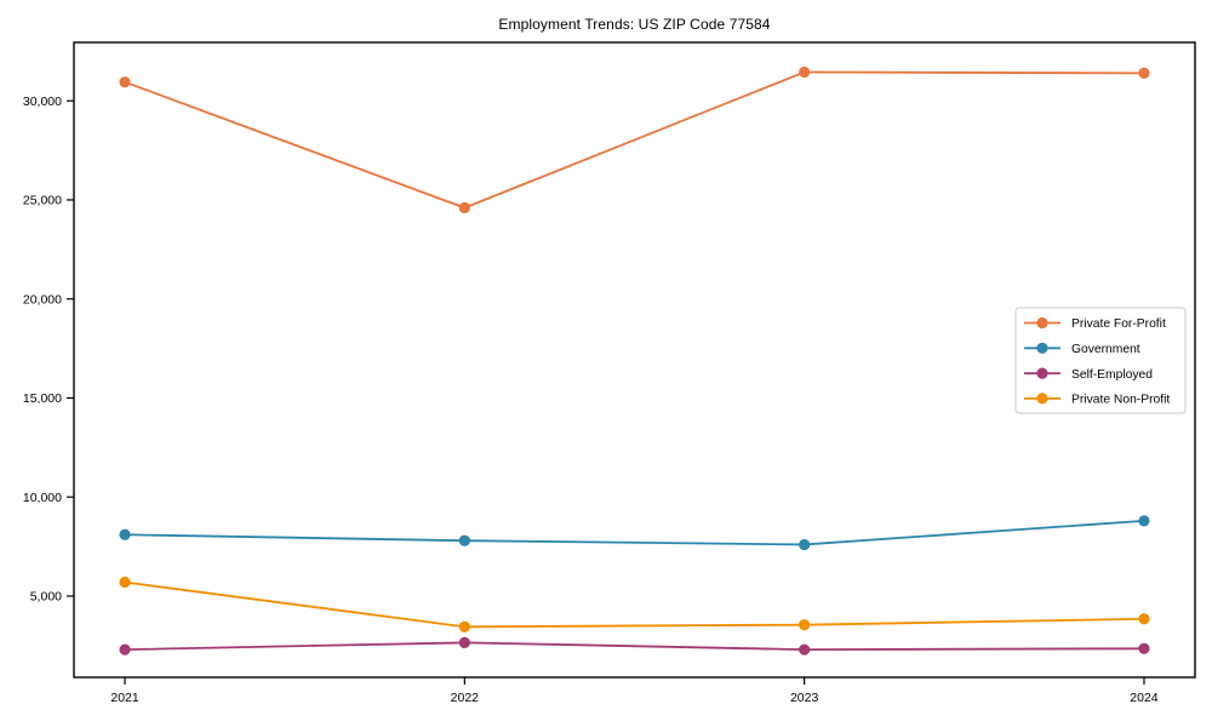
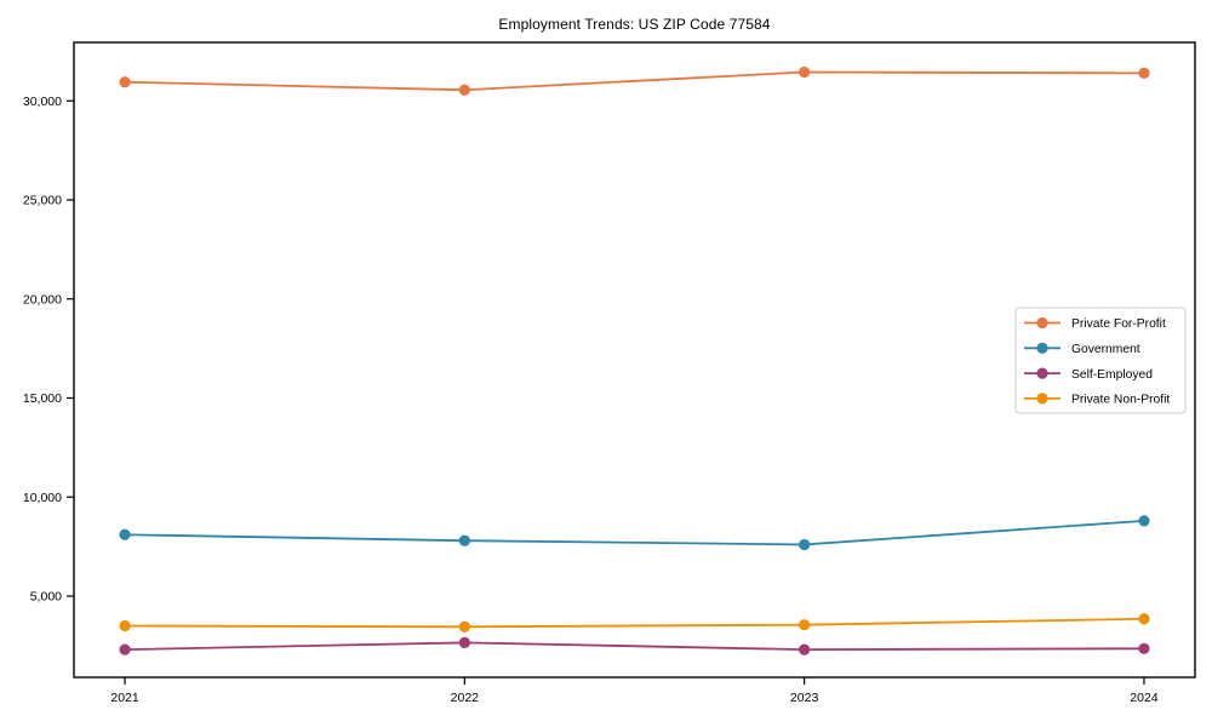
Private Non-Profit/2021: 5700 -> 3500
Private For-Profit/2022: 24600 -> 30600
